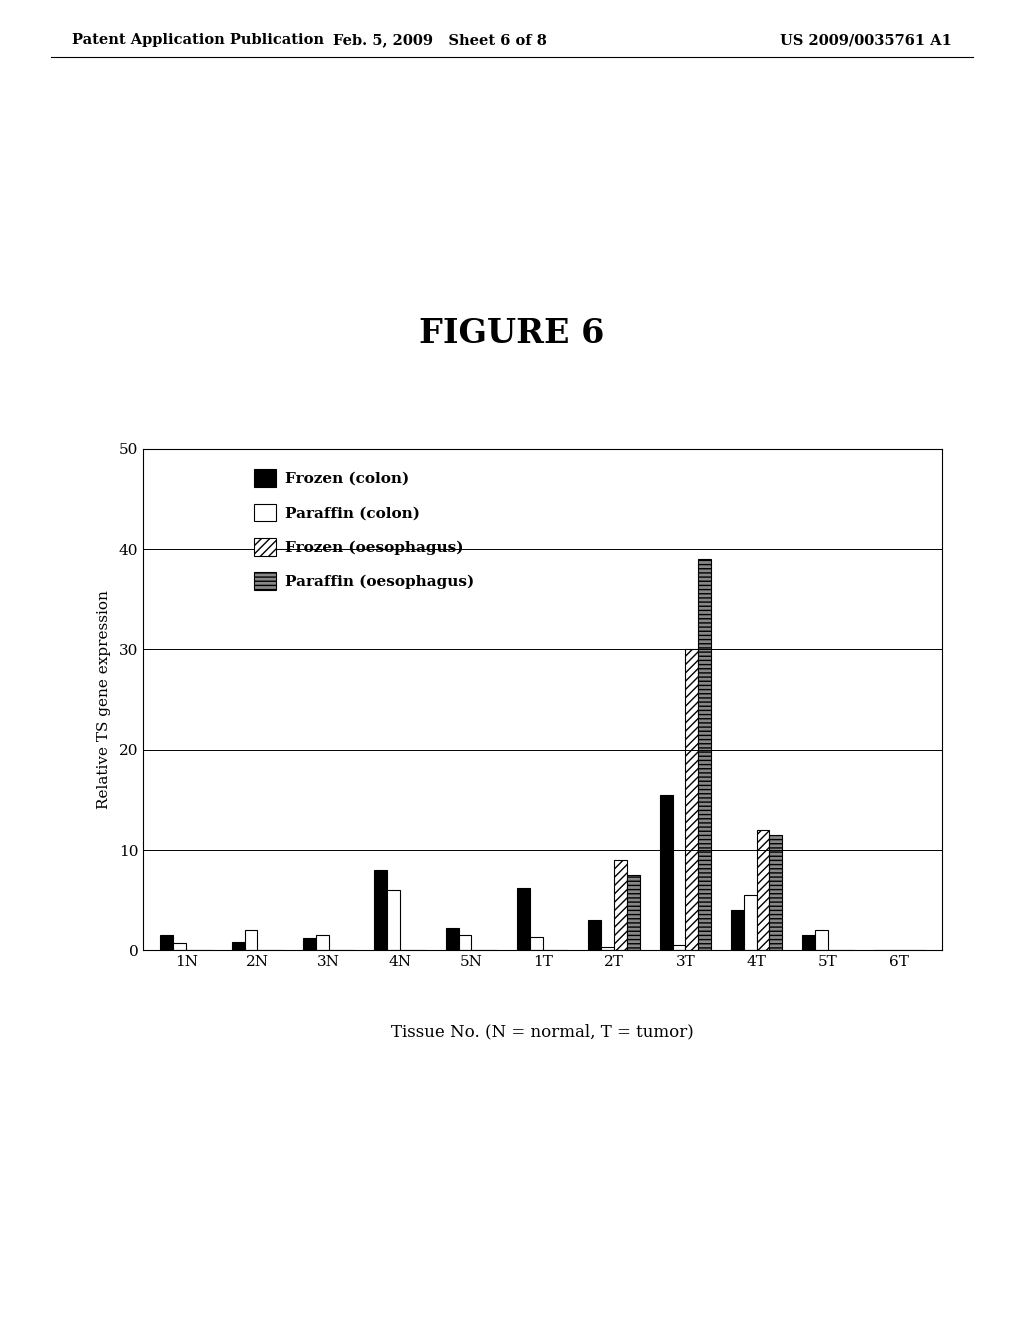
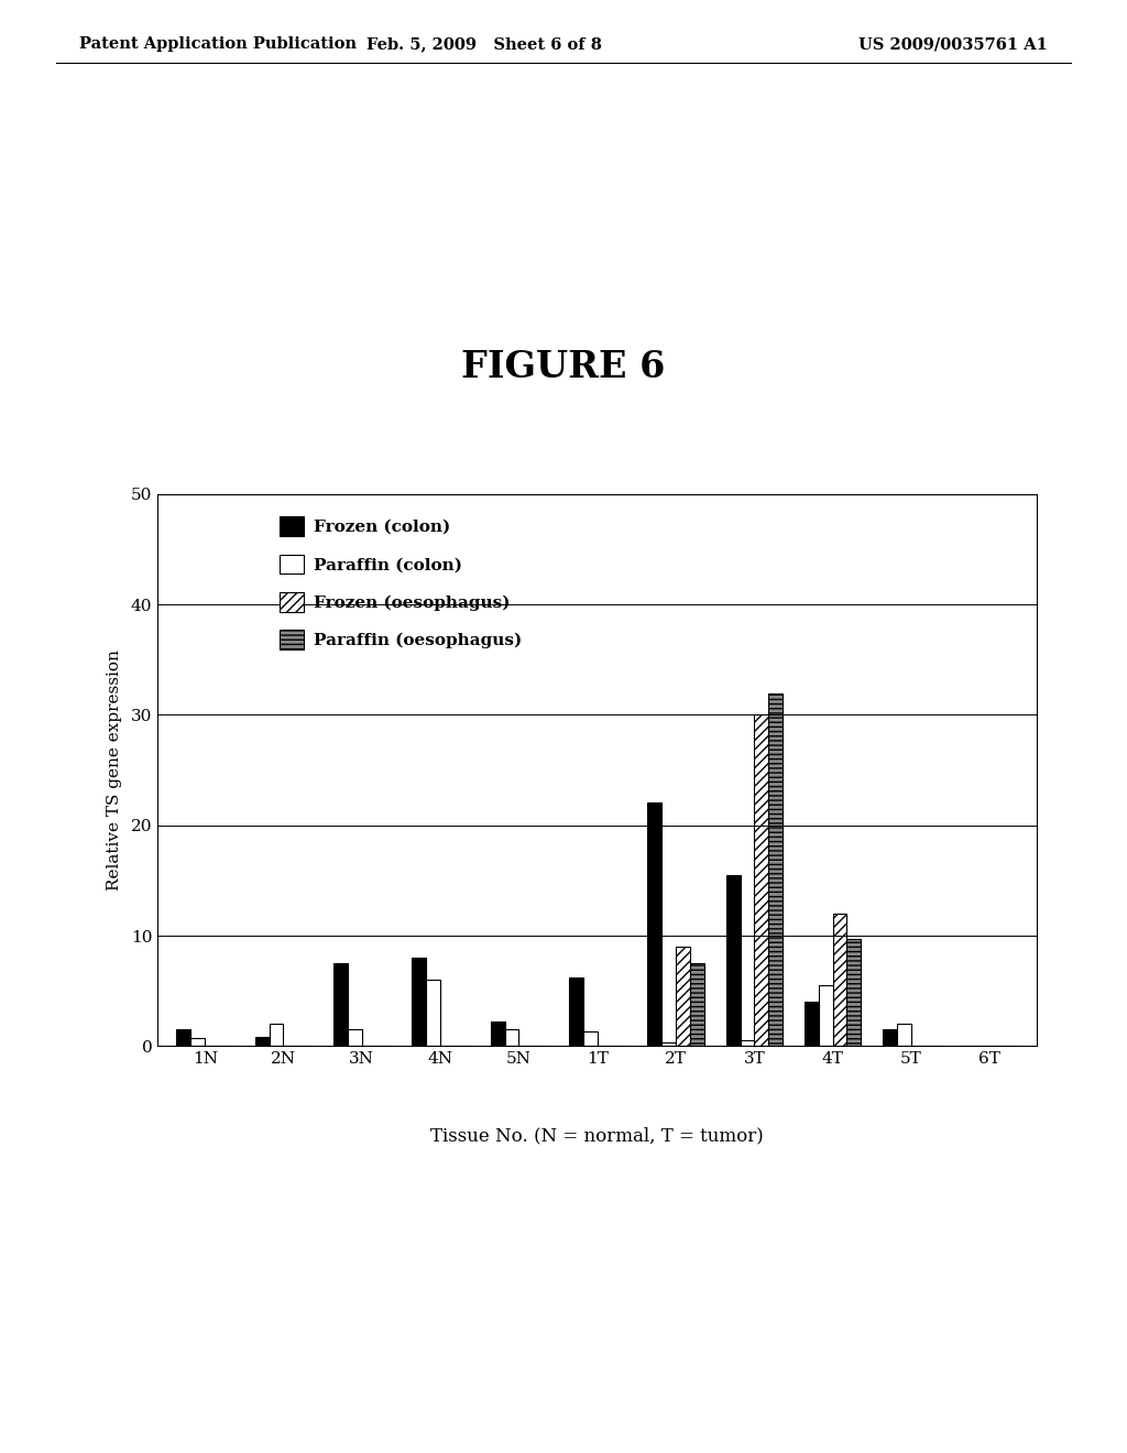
Frozen (colon)/3N: 1.2 -> 7.5
Frozen (colon)/2T: 3.0 -> 22.1
Paraffin (oesophagus)/3T: 39.0 -> 31.9
Paraffin (oesophagus)/4T: 11.5 -> 9.7
